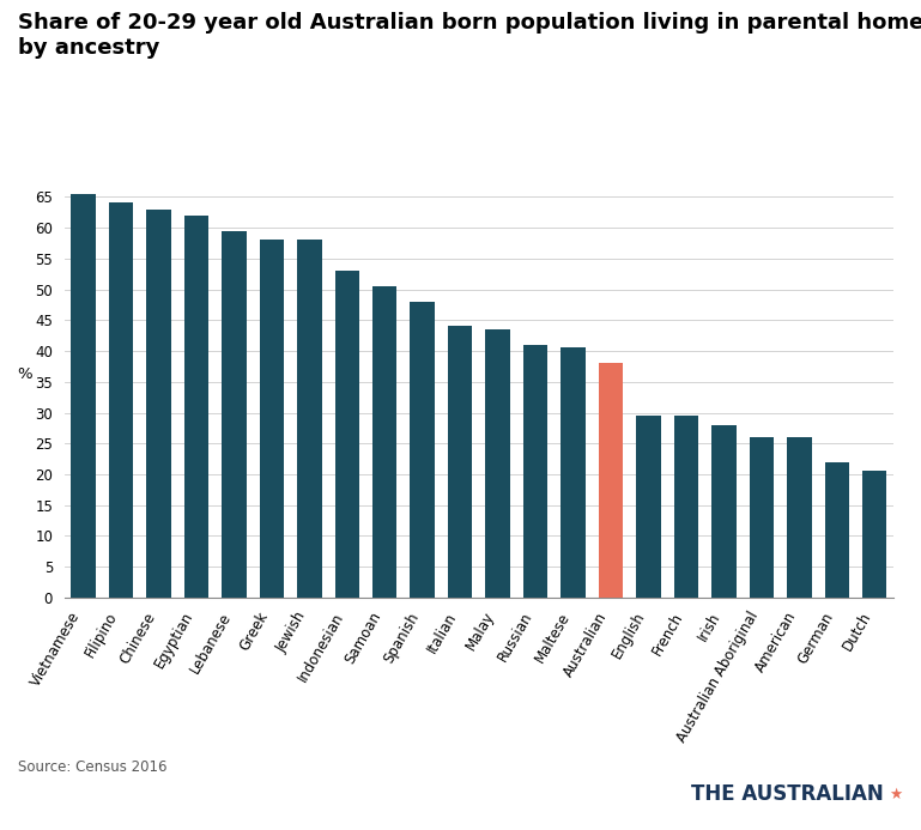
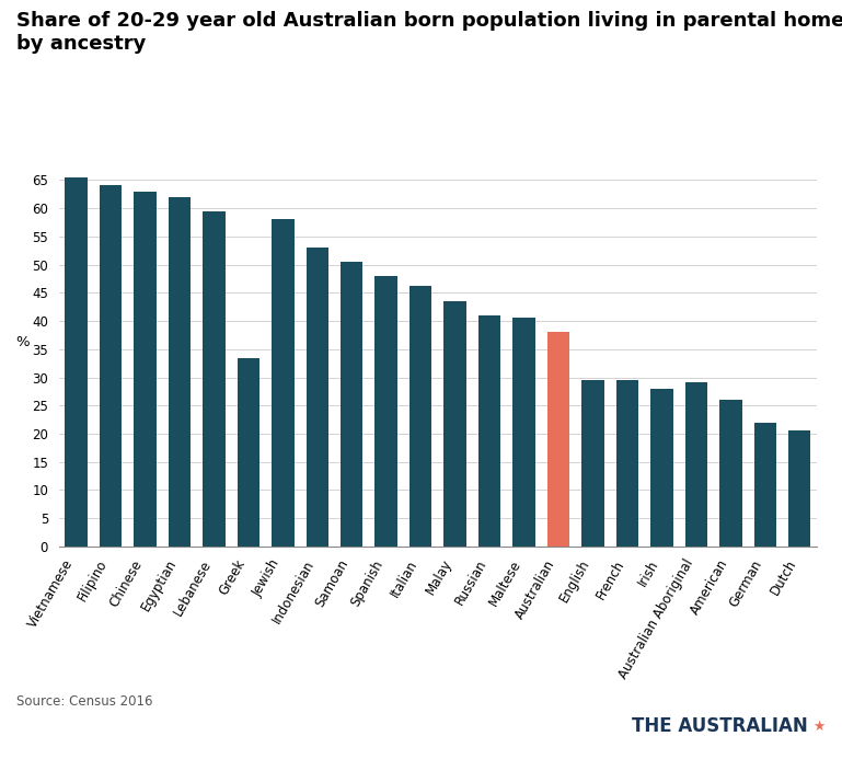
Greek: 58.0 -> 33.4
Italian: 44.0 -> 46.2
Australian Aboriginal: 26.0 -> 29.2
